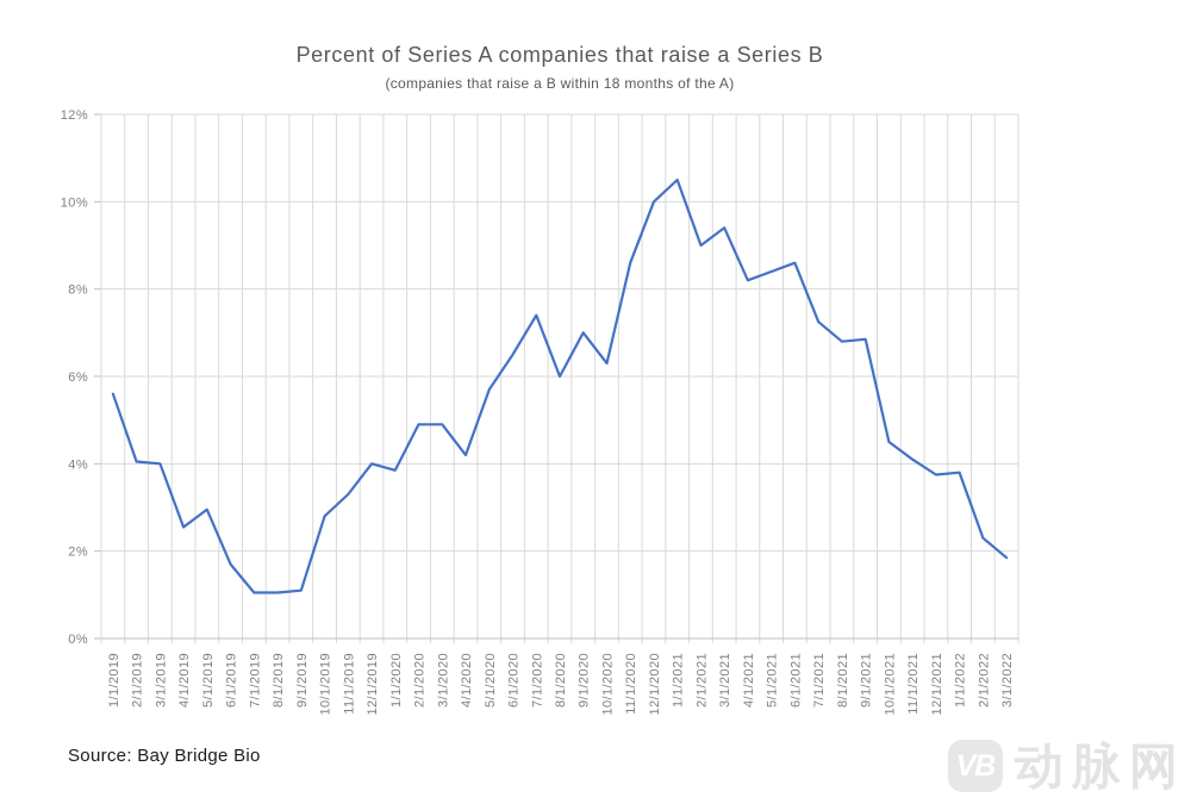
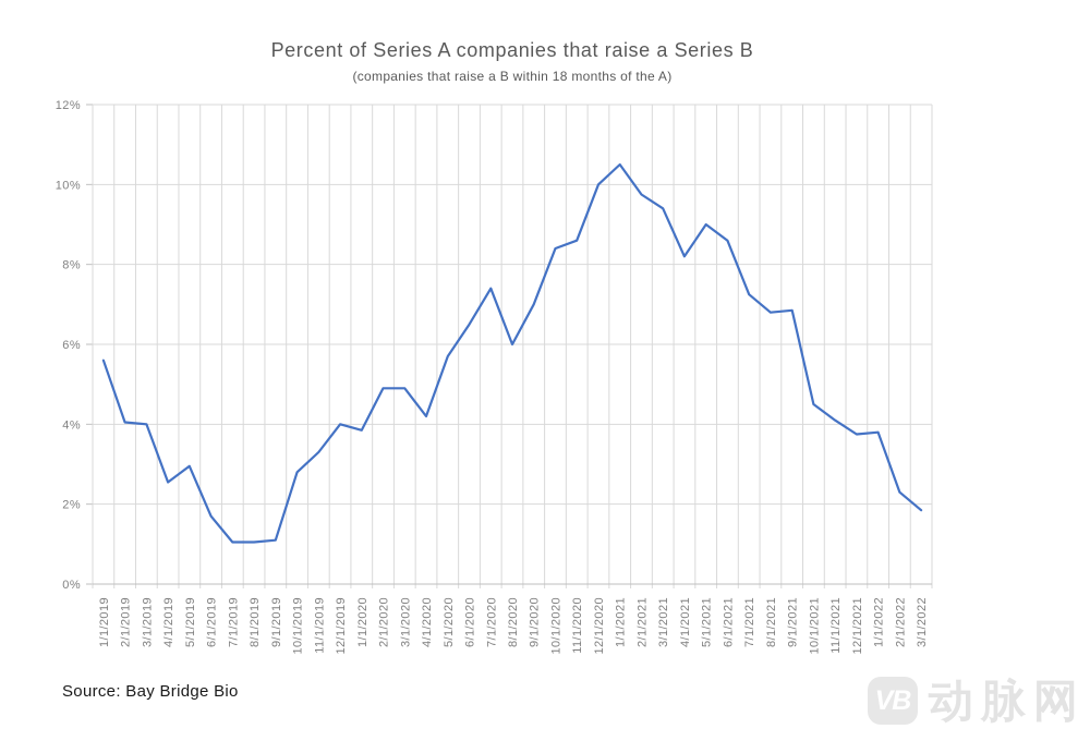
10/1/2020: 6.3% -> 8.4%
2/1/2021: 9.0% -> 9.8%
5/1/2021: 8.4% -> 9.0%
